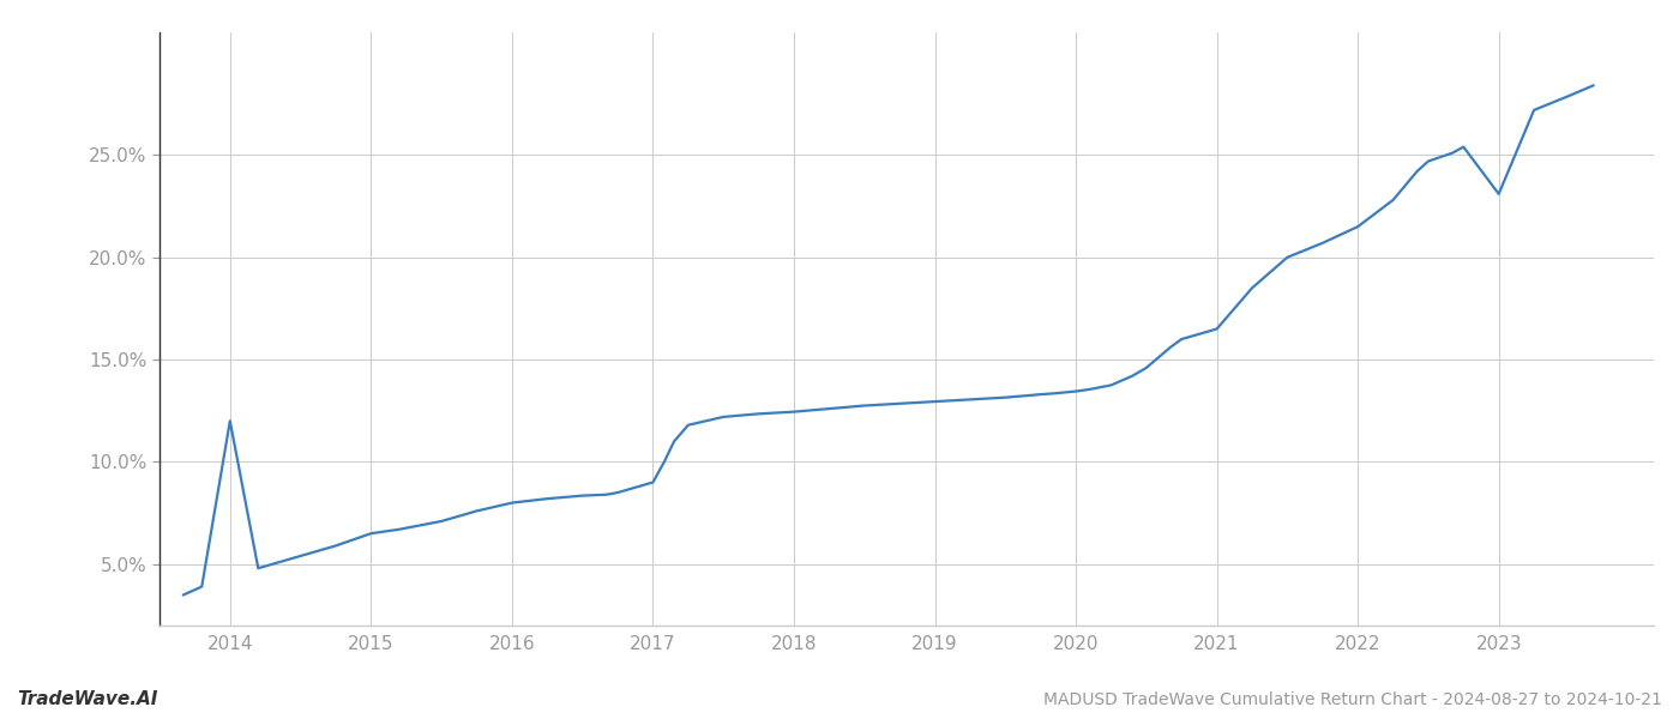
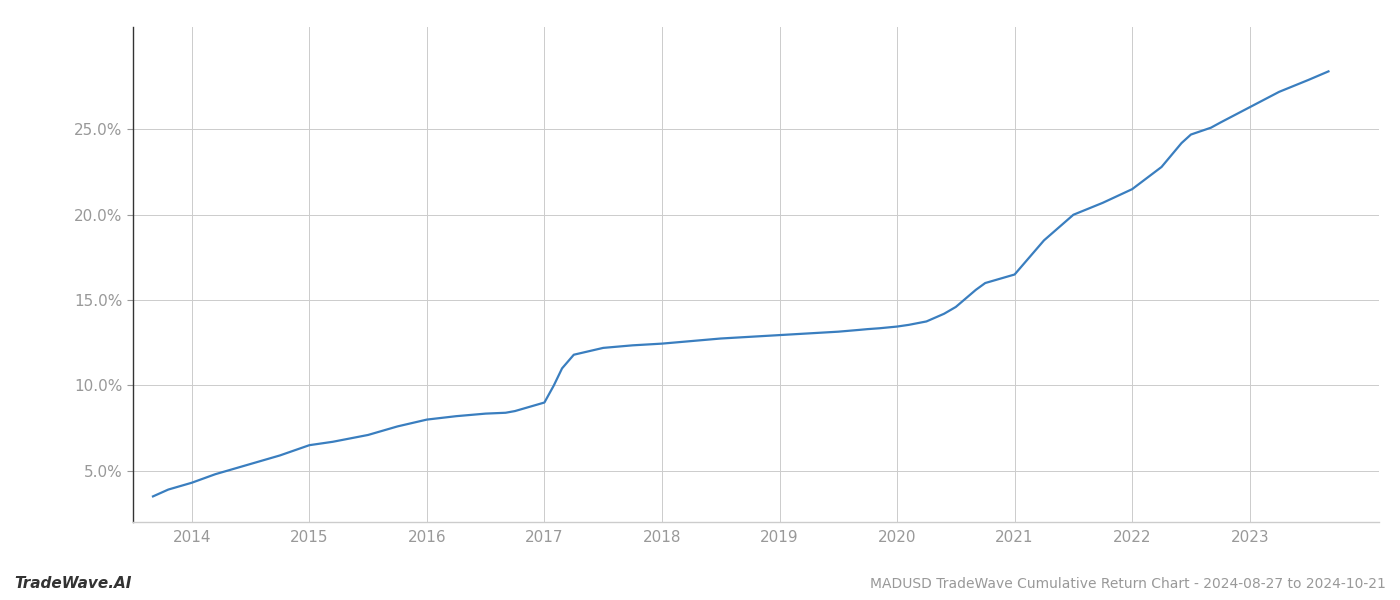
2014: 12.0% -> 4.3%
2023: 23.1% -> 26.3%
